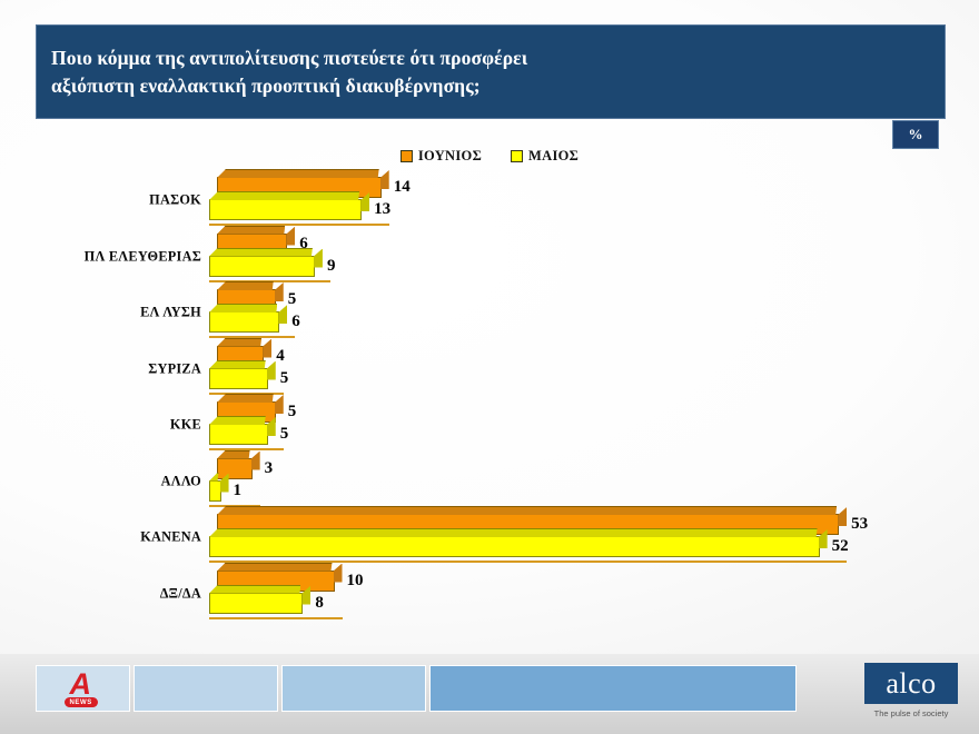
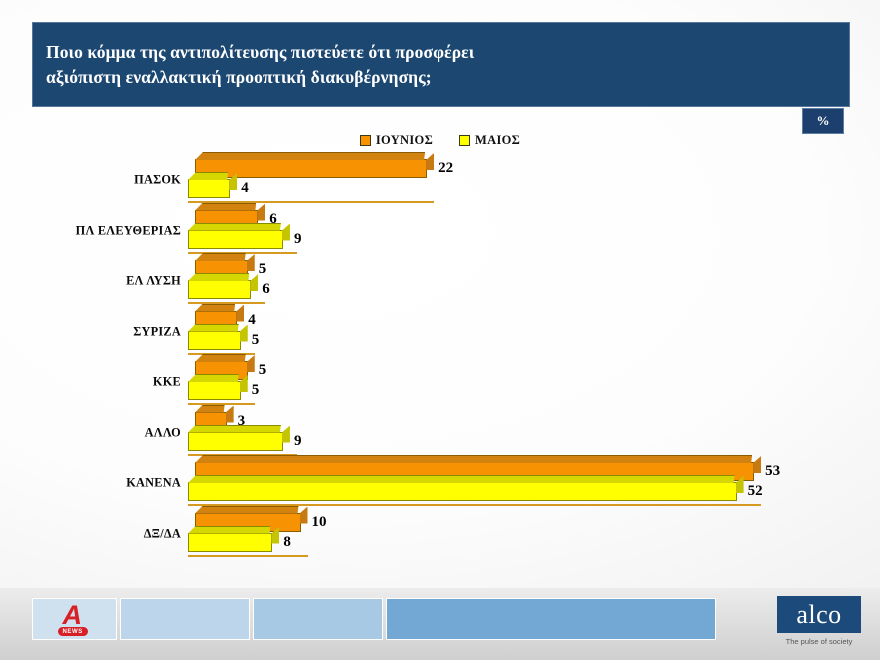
ΙΟΥΝΙΟΣ/ΠΑΣΟΚ: 14 -> 22
ΜΑΙΟΣ/ΠΑΣΟΚ: 13 -> 4
ΜΑΙΟΣ/ΑΛΛΟ: 1 -> 9
